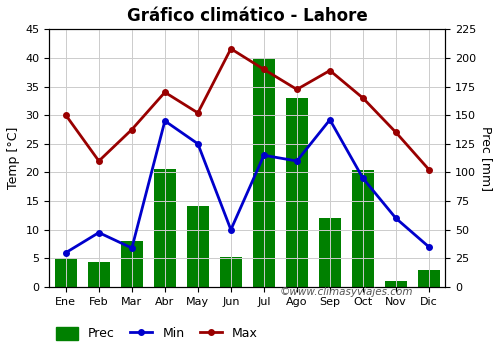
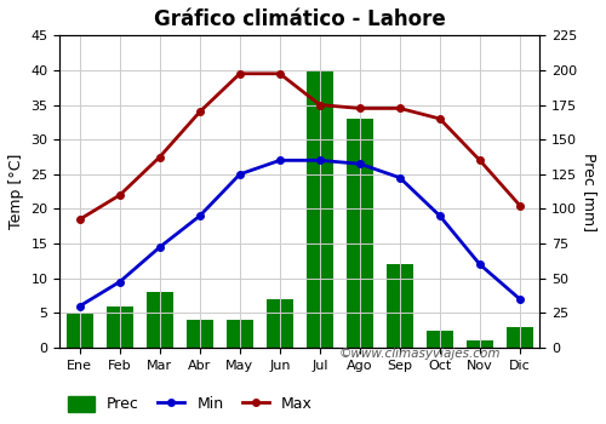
Max/Ene: 30.0 -> 18.5
Prec/Feb: 22 -> 30
Min/Mar: 6.8 -> 14.5
Prec/Abr: 103 -> 20
Min/Abr: 29.0 -> 19.0
Prec/May: 71 -> 20
Max/May: 30.4 -> 39.5
Prec/Jun: 26 -> 35
Min/Jun: 10.0 -> 27.0
Max/Jun: 41.6 -> 39.5
Min/Jul: 23.0 -> 27.0
Max/Jul: 38.0 -> 35.0
Min/Ago: 22.0 -> 26.5
Min/Sep: 29.2 -> 24.5
Max/Sep: 37.8 -> 34.5
Prec/Oct: 102 -> 12
